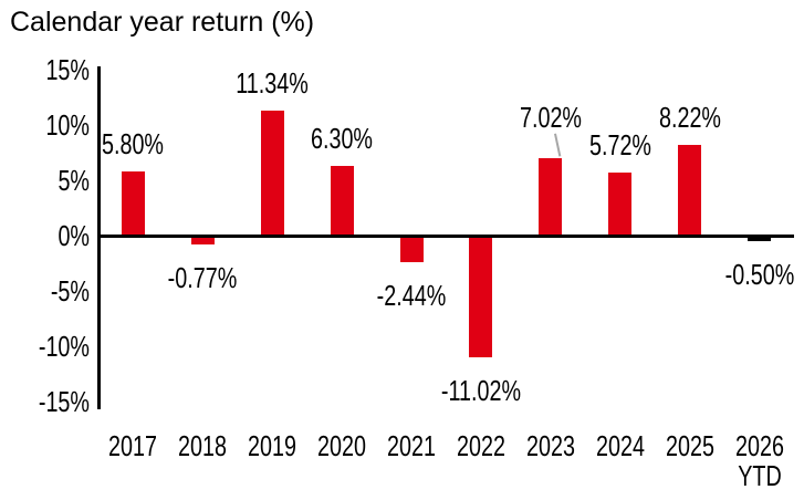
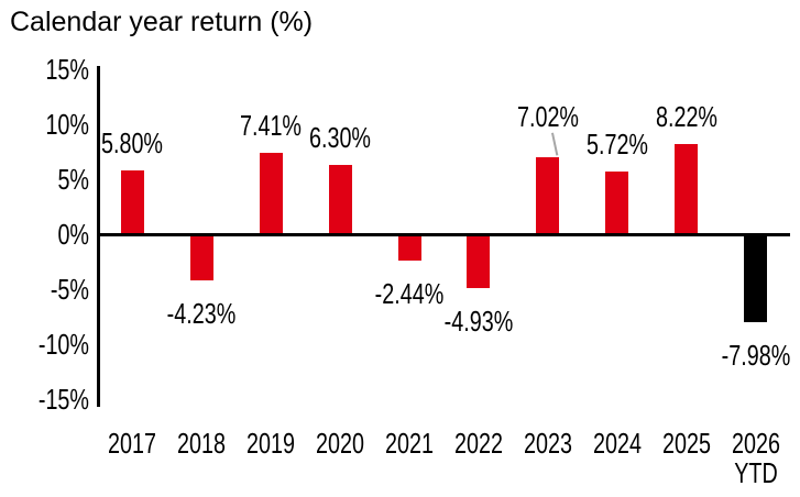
2018: -0.77% -> -4.23%
2019: 11.34% -> 7.41%
2022: -11.02% -> -4.93%
2026: -0.50% -> -7.98%
